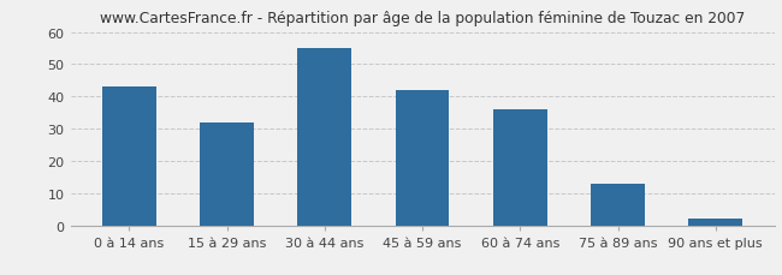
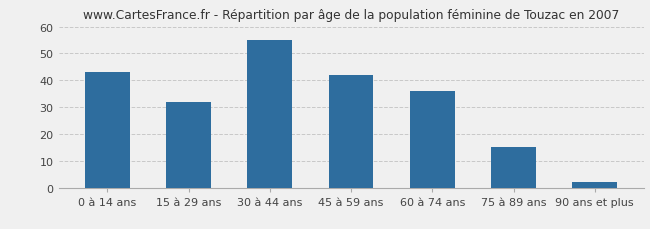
75 à 89 ans: 13 -> 15
